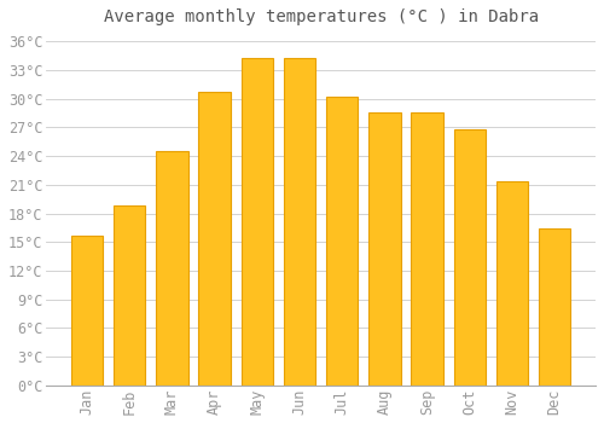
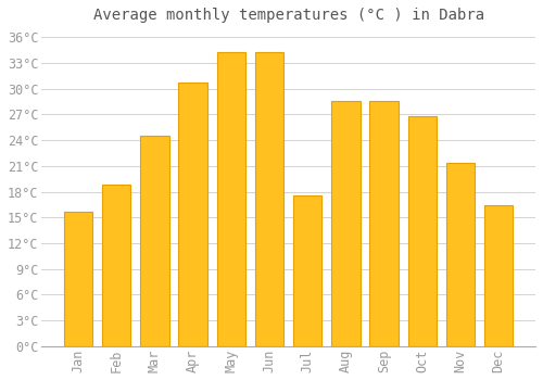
Jul: 30.2°C -> 17.6°C
